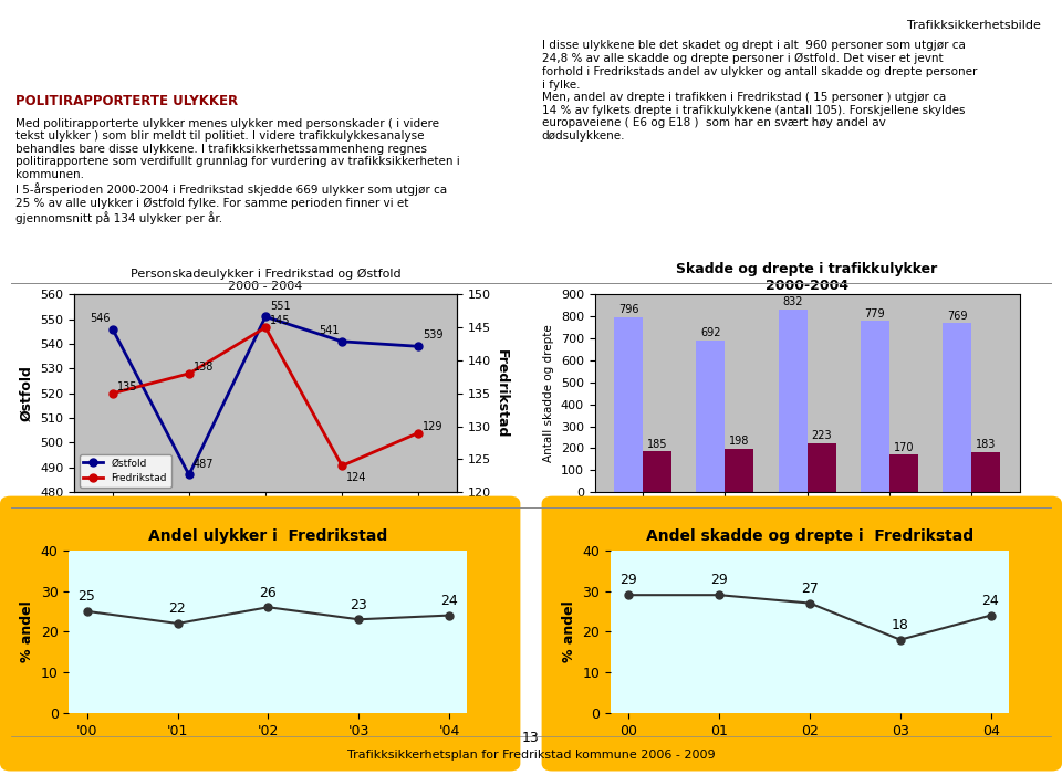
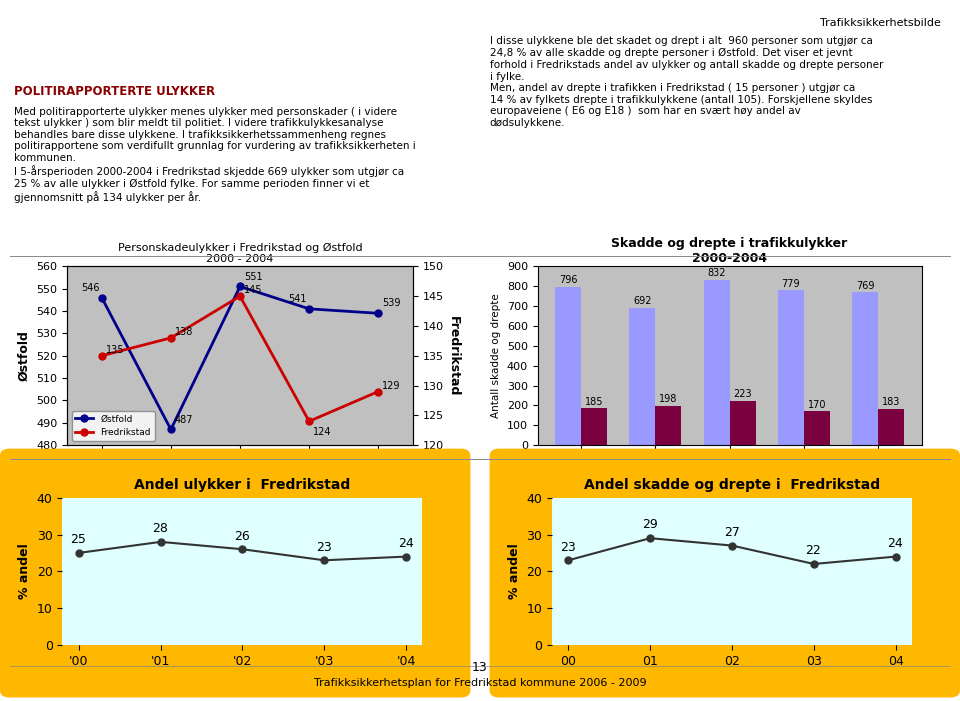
Andel ulykker i Fredrikstad/'01: 22 -> 28
Andel skadde og drepte i Fredrikstad/00: 29 -> 23
Andel skadde og drepte i Fredrikstad/03: 18 -> 22
